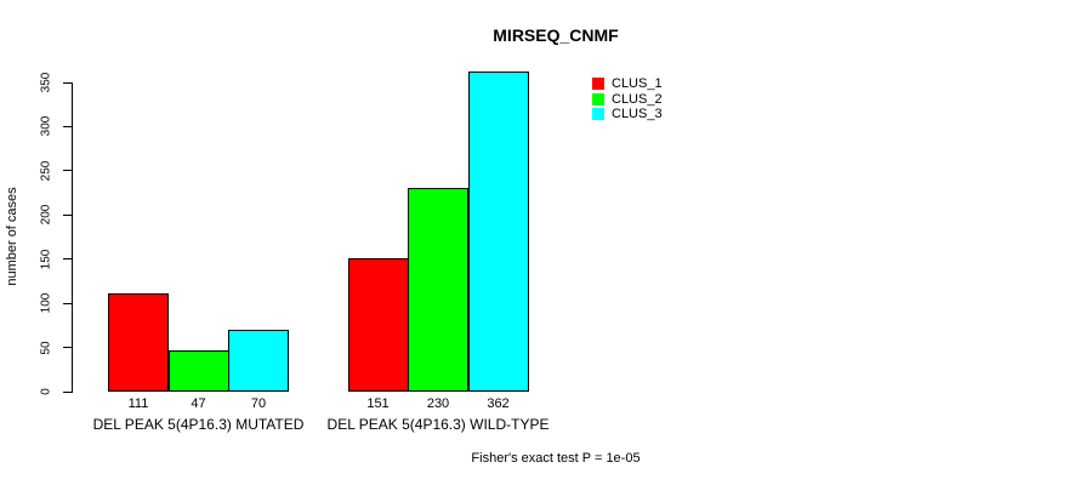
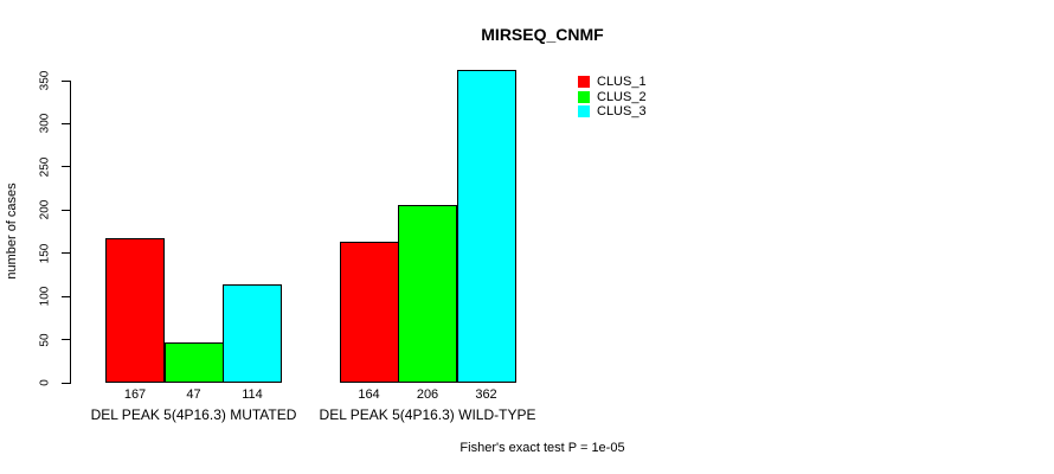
CLUS_1/DEL PEAK 5(4P16.3) MUTATED: 111 -> 167
CLUS_3/DEL PEAK 5(4P16.3) MUTATED: 70 -> 114
CLUS_1/DEL PEAK 5(4P16.3) WILD-TYPE: 151 -> 164
CLUS_2/DEL PEAK 5(4P16.3) WILD-TYPE: 230 -> 206
